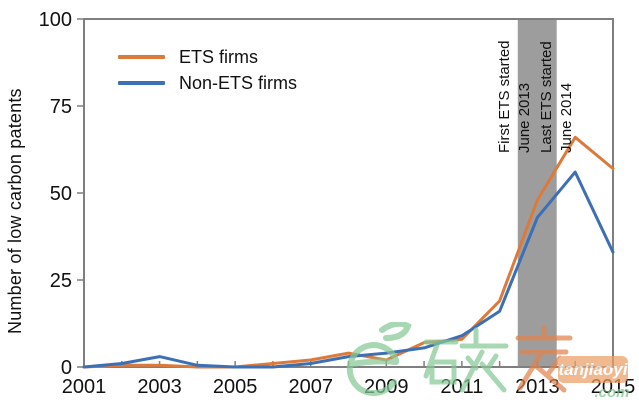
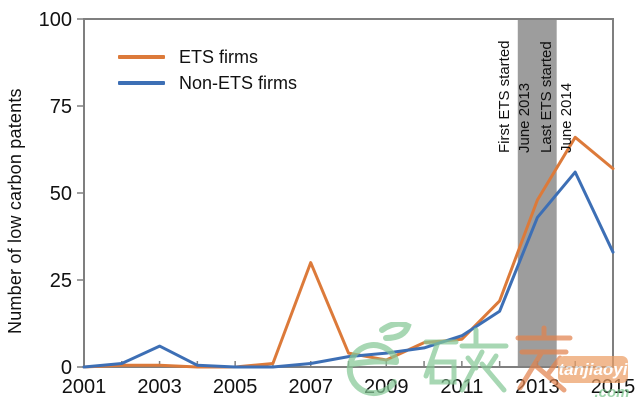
Non-ETS firms/2003: 3 -> 6
ETS firms/2007: 2 -> 30
